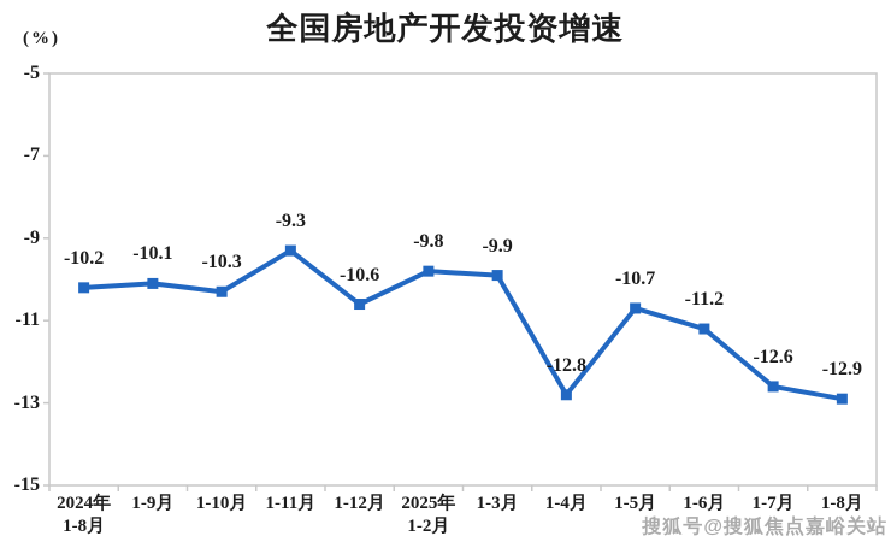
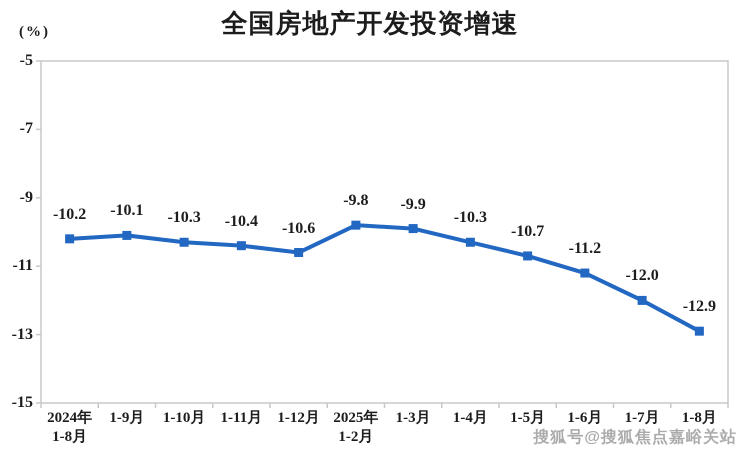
1-11月: -9.3 -> -10.4
1-4月: -12.8 -> -10.3
1-7月: -12.6 -> -12.0
